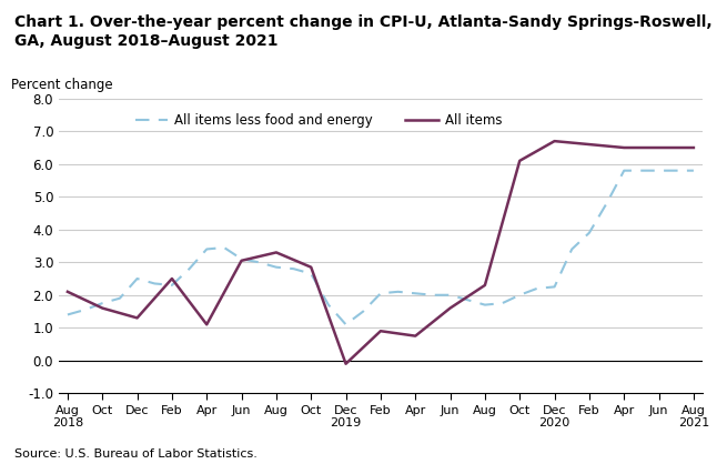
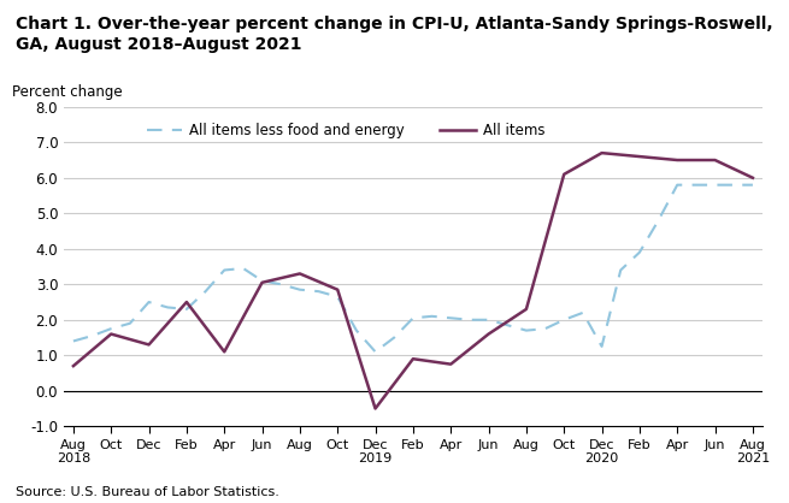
All items/Aug 2018: 2.10 -> 0.70
All items/Dec 2019: -0.10 -> -0.50
All items less food and energy/Dec 2020: 2.25 -> 1.25
All items/Aug 2021: 6.50 -> 6.00
